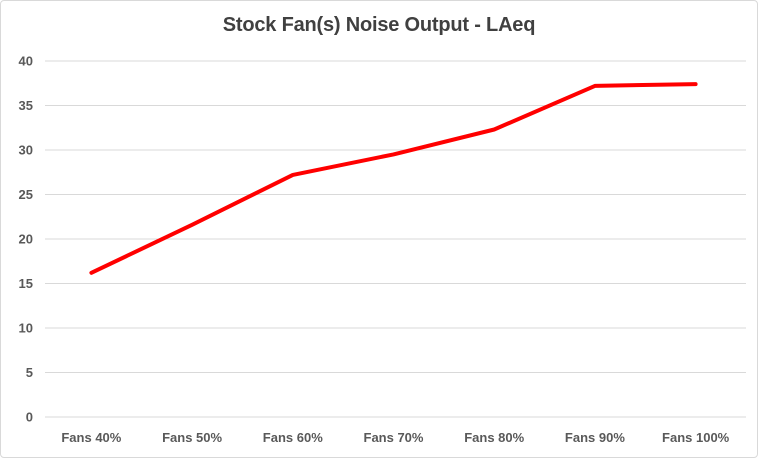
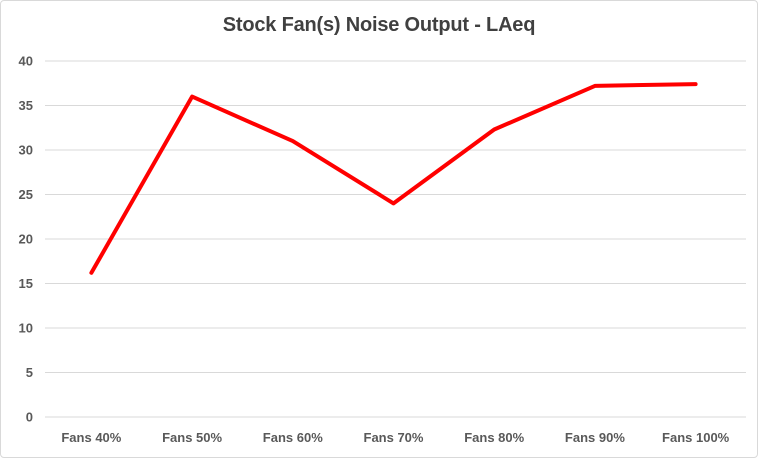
Fans 50%: 22 -> 36
Fans 60%: 27 -> 31
Fans 70%: 30 -> 24
